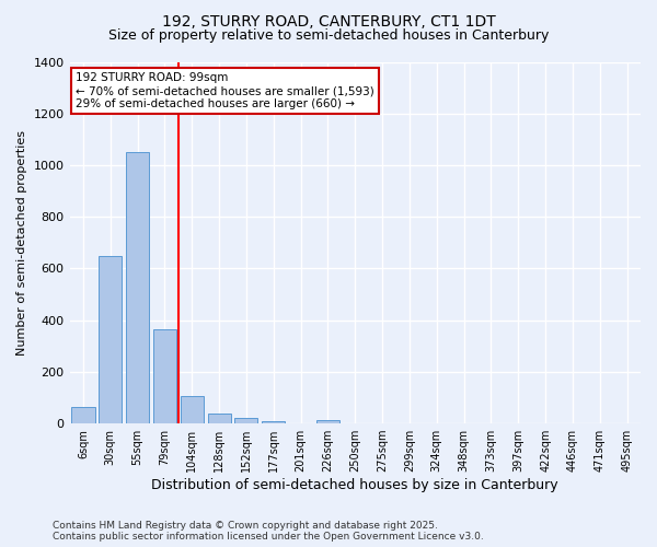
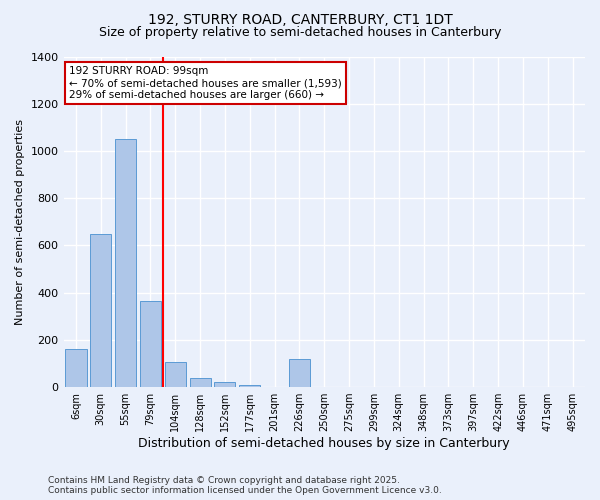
6sqm: 65 -> 160
226sqm: 12 -> 120
